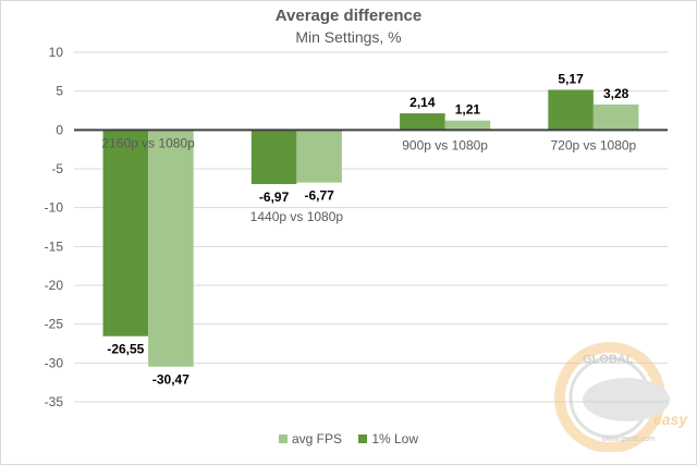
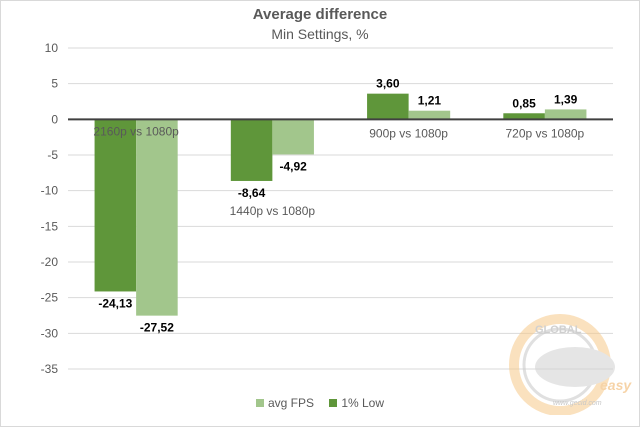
1% Low/2160p vs 1080p: -26,55 -> -24,13
avg FPS/2160p vs 1080p: -30,47 -> -27,52
1% Low/1440p vs 1080p: -6,97 -> -8,64
avg FPS/1440p vs 1080p: -6,77 -> -4,92
1% Low/900p vs 1080p: 2,14 -> 3,60
1% Low/720p vs 1080p: 5,17 -> 0,85
avg FPS/720p vs 1080p: 3,28 -> 1,39
